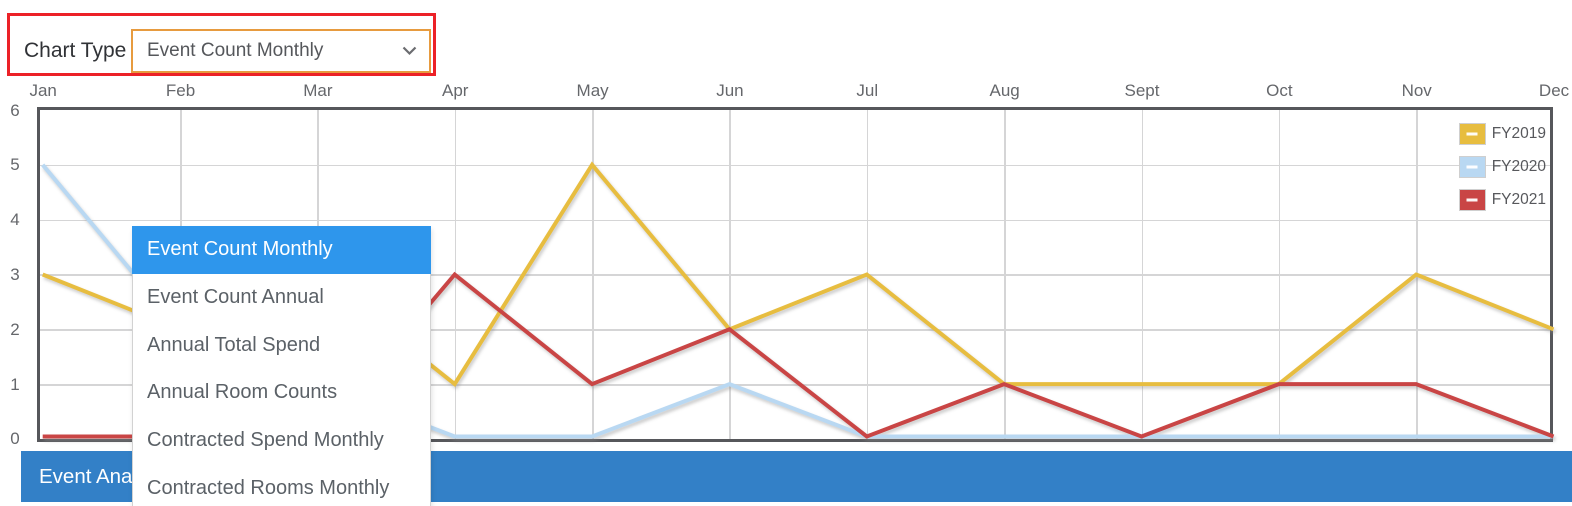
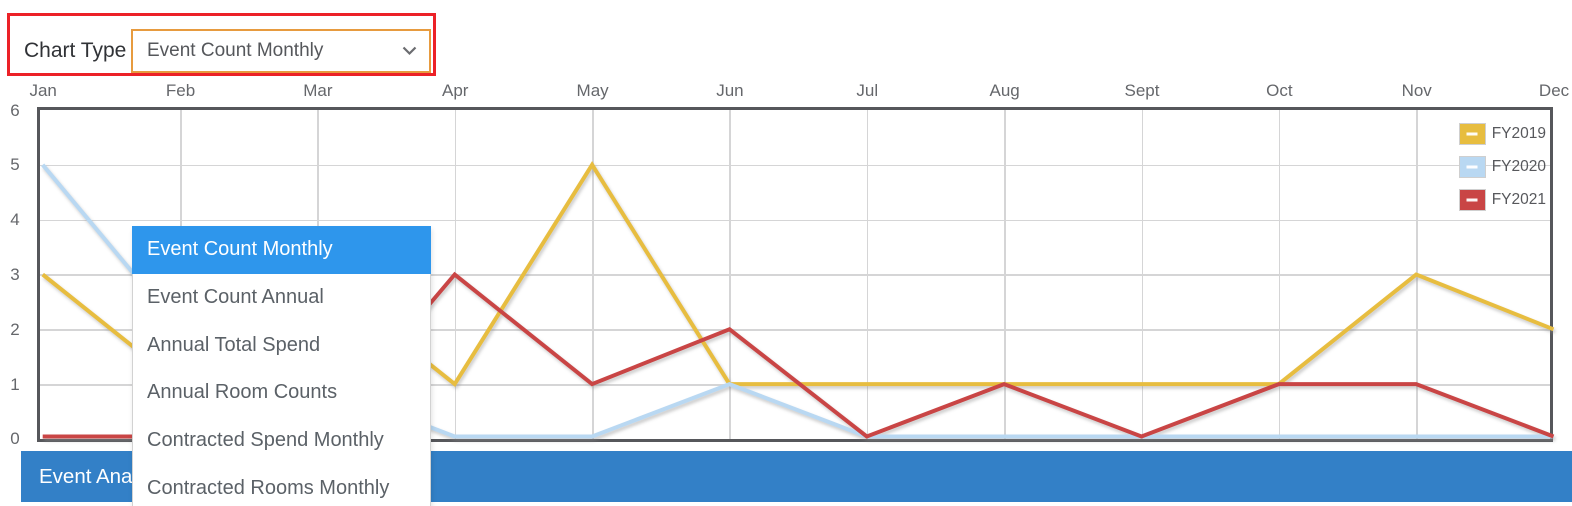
FY2019/Feb: 2 -> 1
FY2019/Jun: 2 -> 1
FY2019/Jul: 3 -> 1
